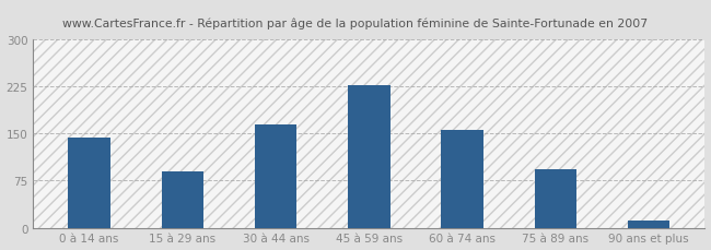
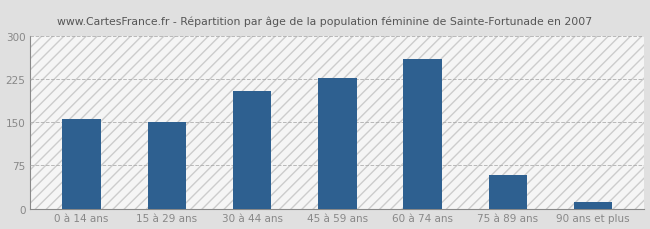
0 à 14 ans: 144 -> 156
15 à 29 ans: 90 -> 150
30 à 44 ans: 165 -> 204
60 à 74 ans: 156 -> 260
75 à 89 ans: 93 -> 58
